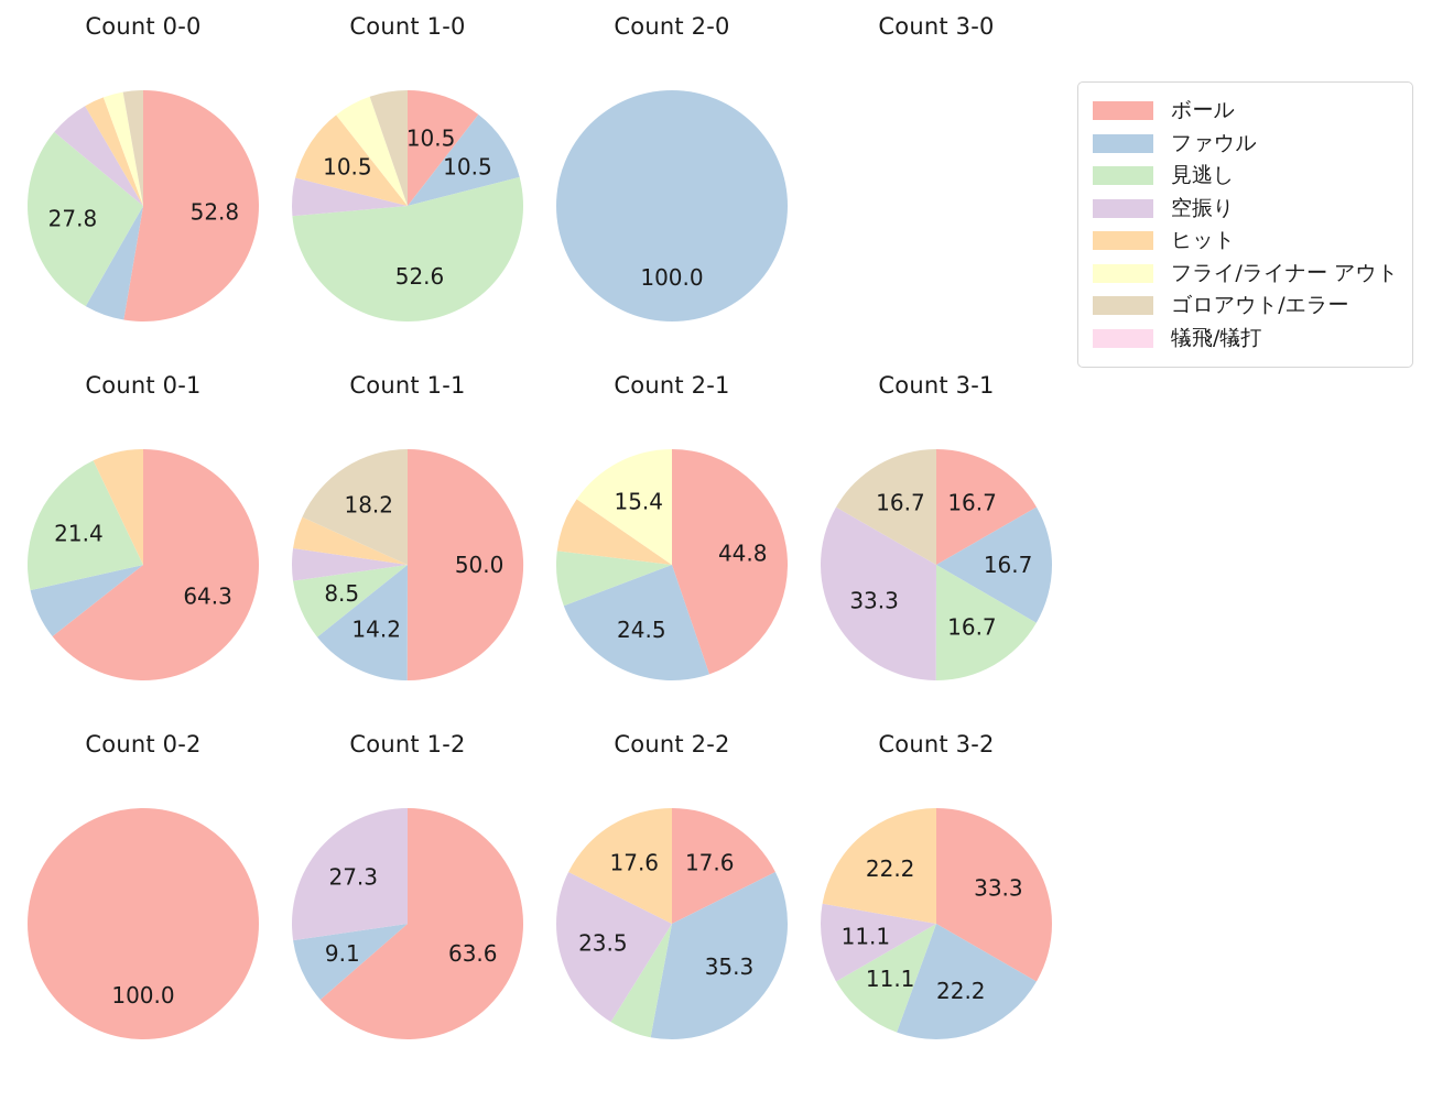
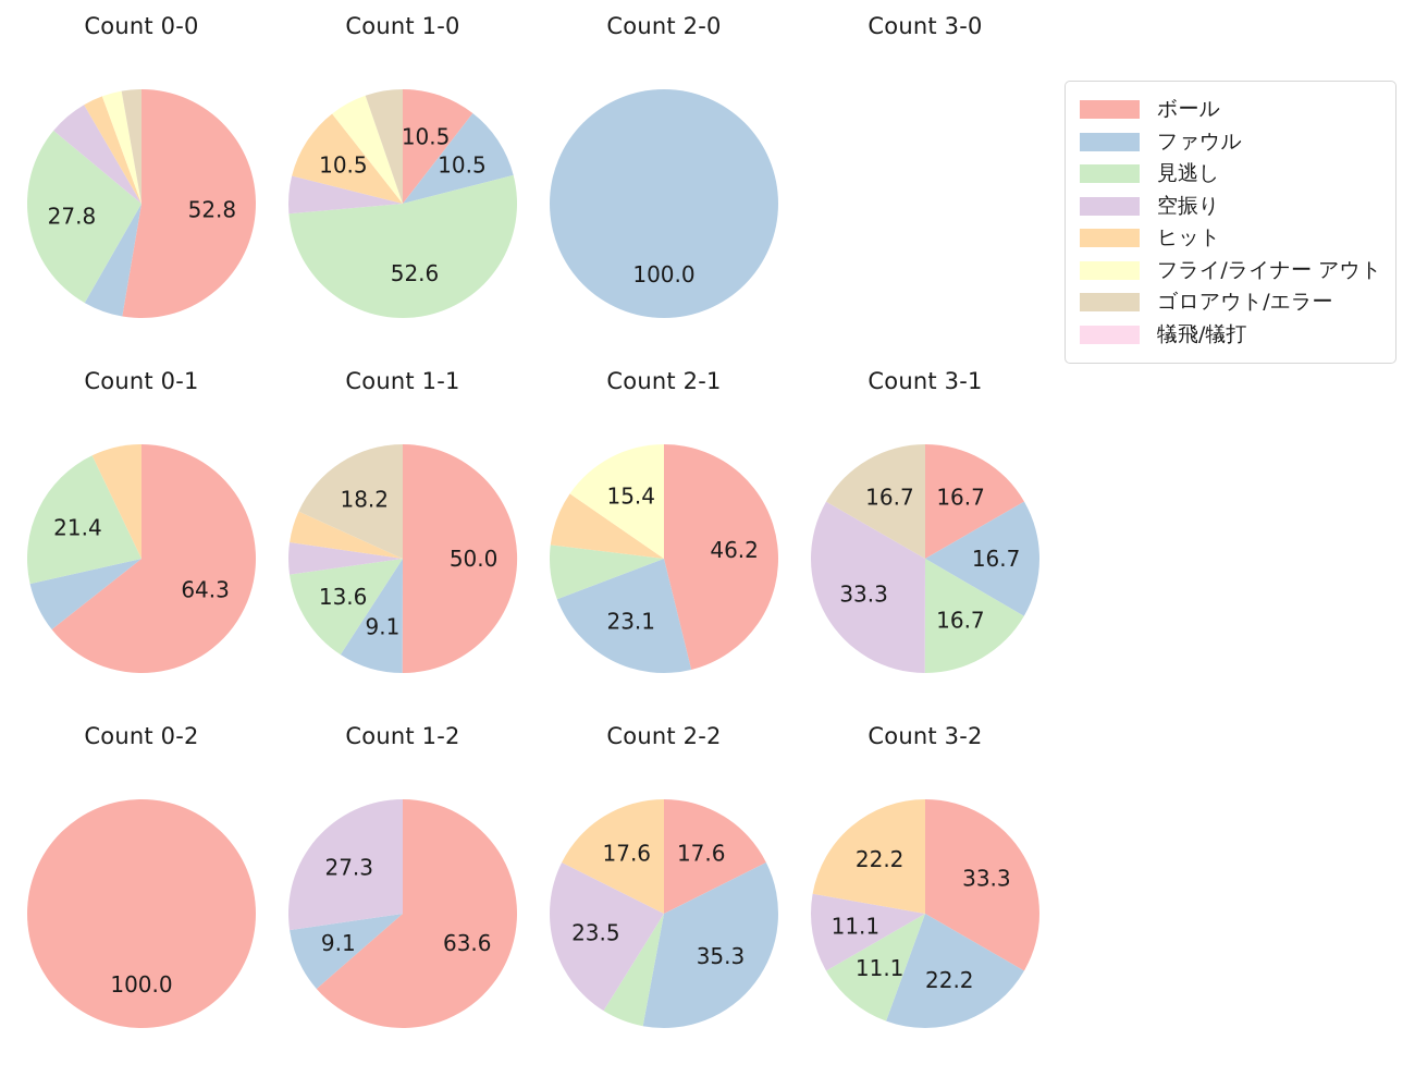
Count 1-1/ファウル: 14.2 -> 9.1
Count 1-1/見逃し: 8.5 -> 13.6
Count 2-1/ボール: 44.8 -> 46.2
Count 2-1/ファウル: 24.5 -> 23.1
